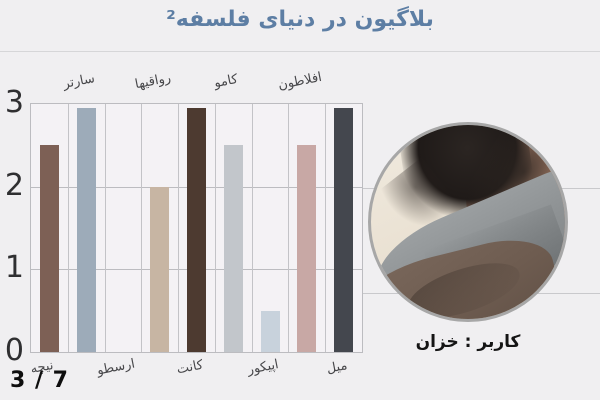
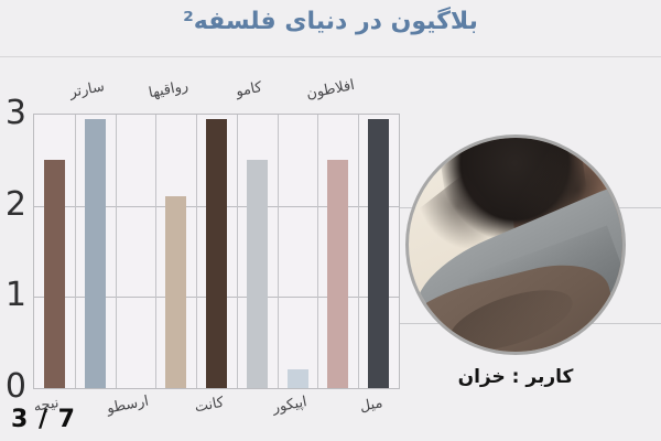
رواقیها: 2.0 -> 2.1
اپیکور: 0.5 -> 0.2
